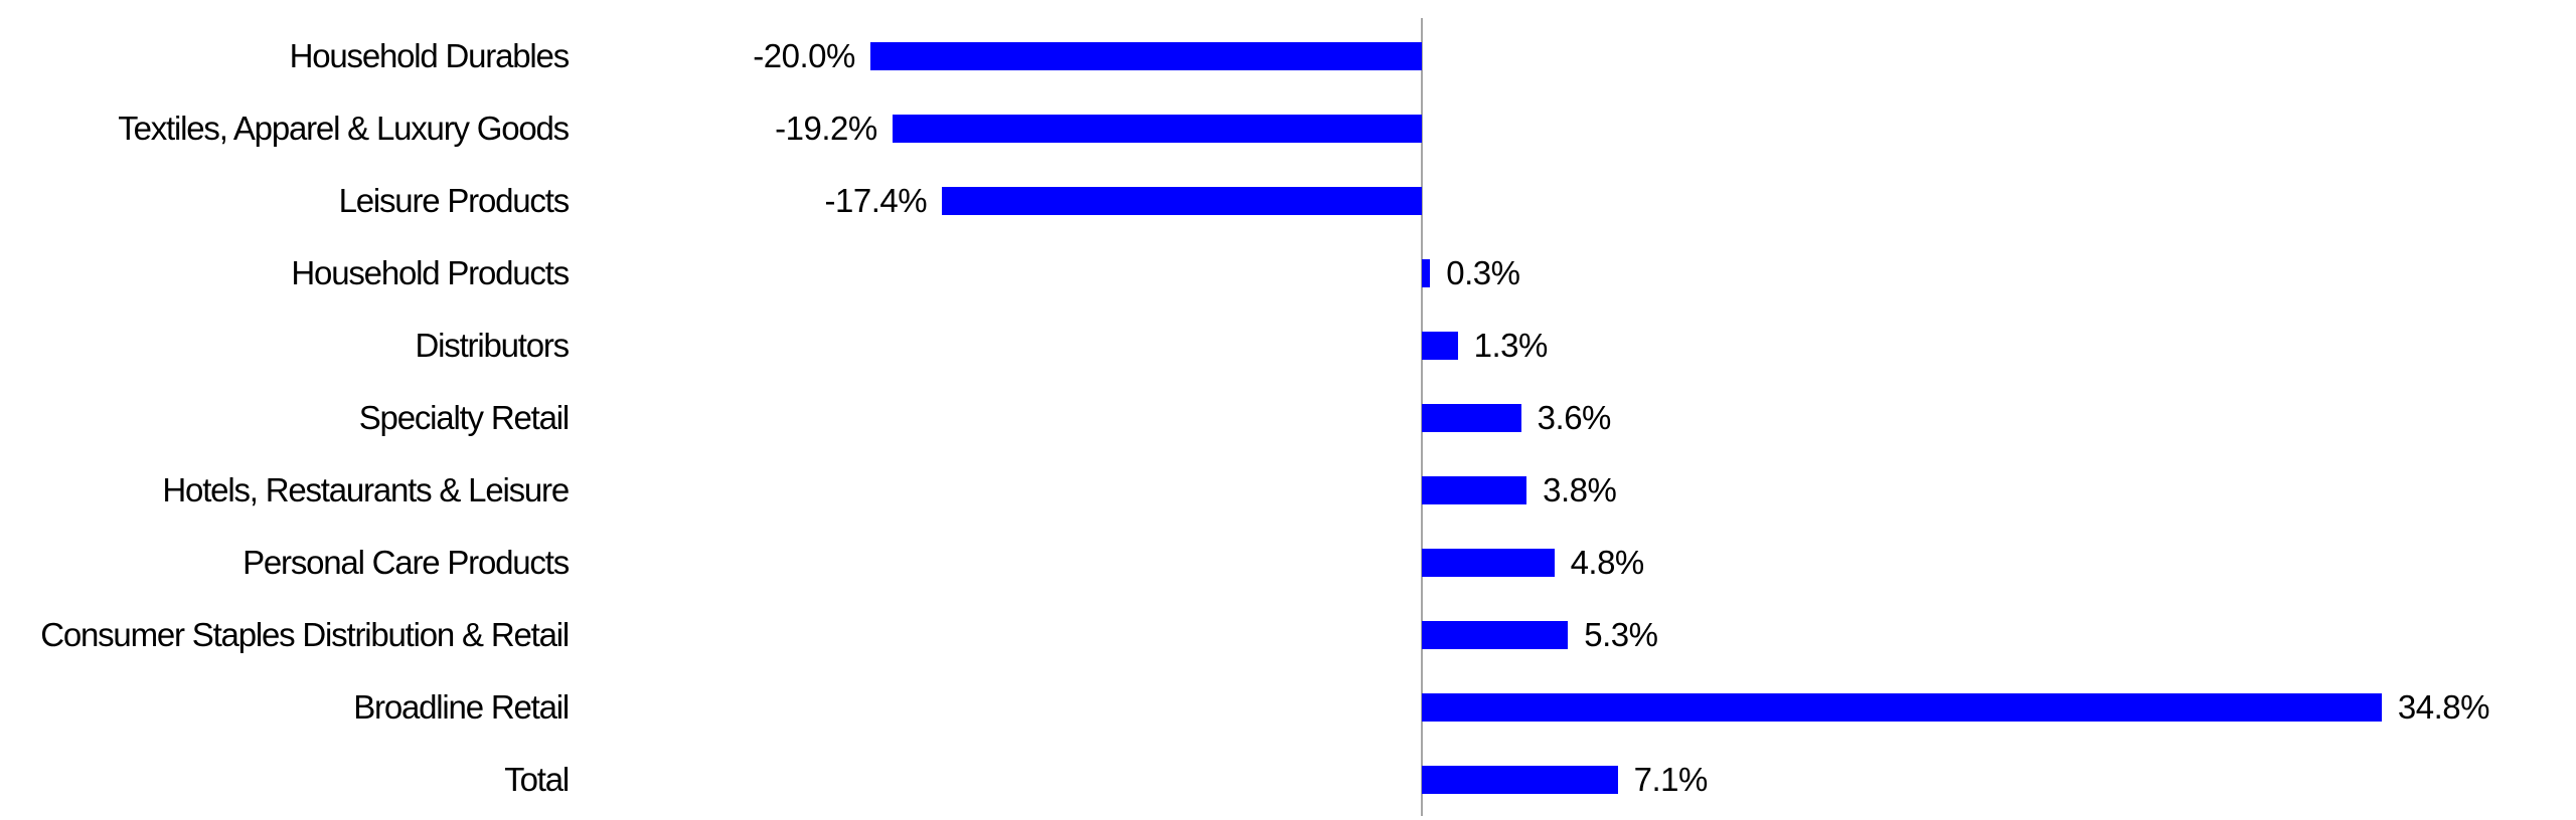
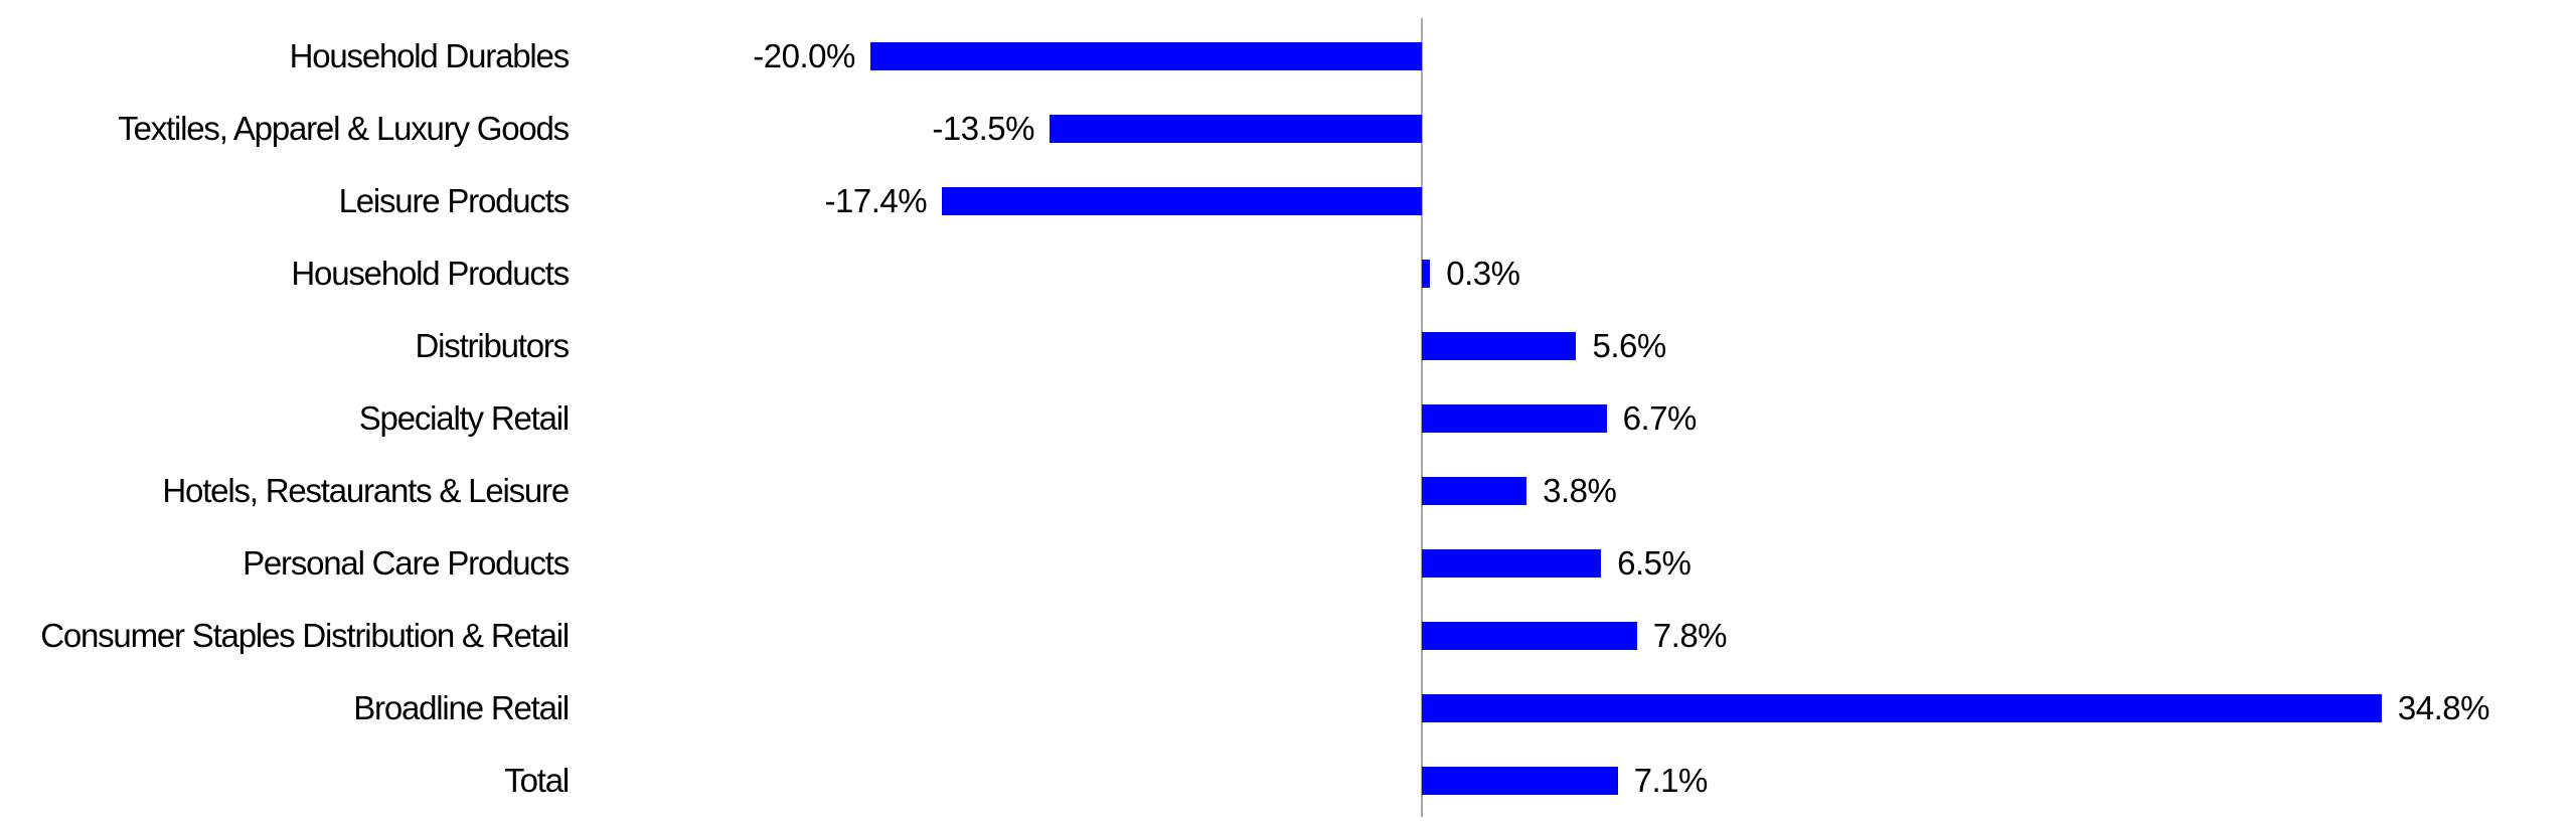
Textiles, Apparel & Luxury Goods: -19.2% -> -13.5%
Distributors: 1.3% -> 5.6%
Specialty Retail: 3.6% -> 6.7%
Personal Care Products: 4.8% -> 6.5%
Consumer Staples Distribution & Retail: 5.3% -> 7.8%
